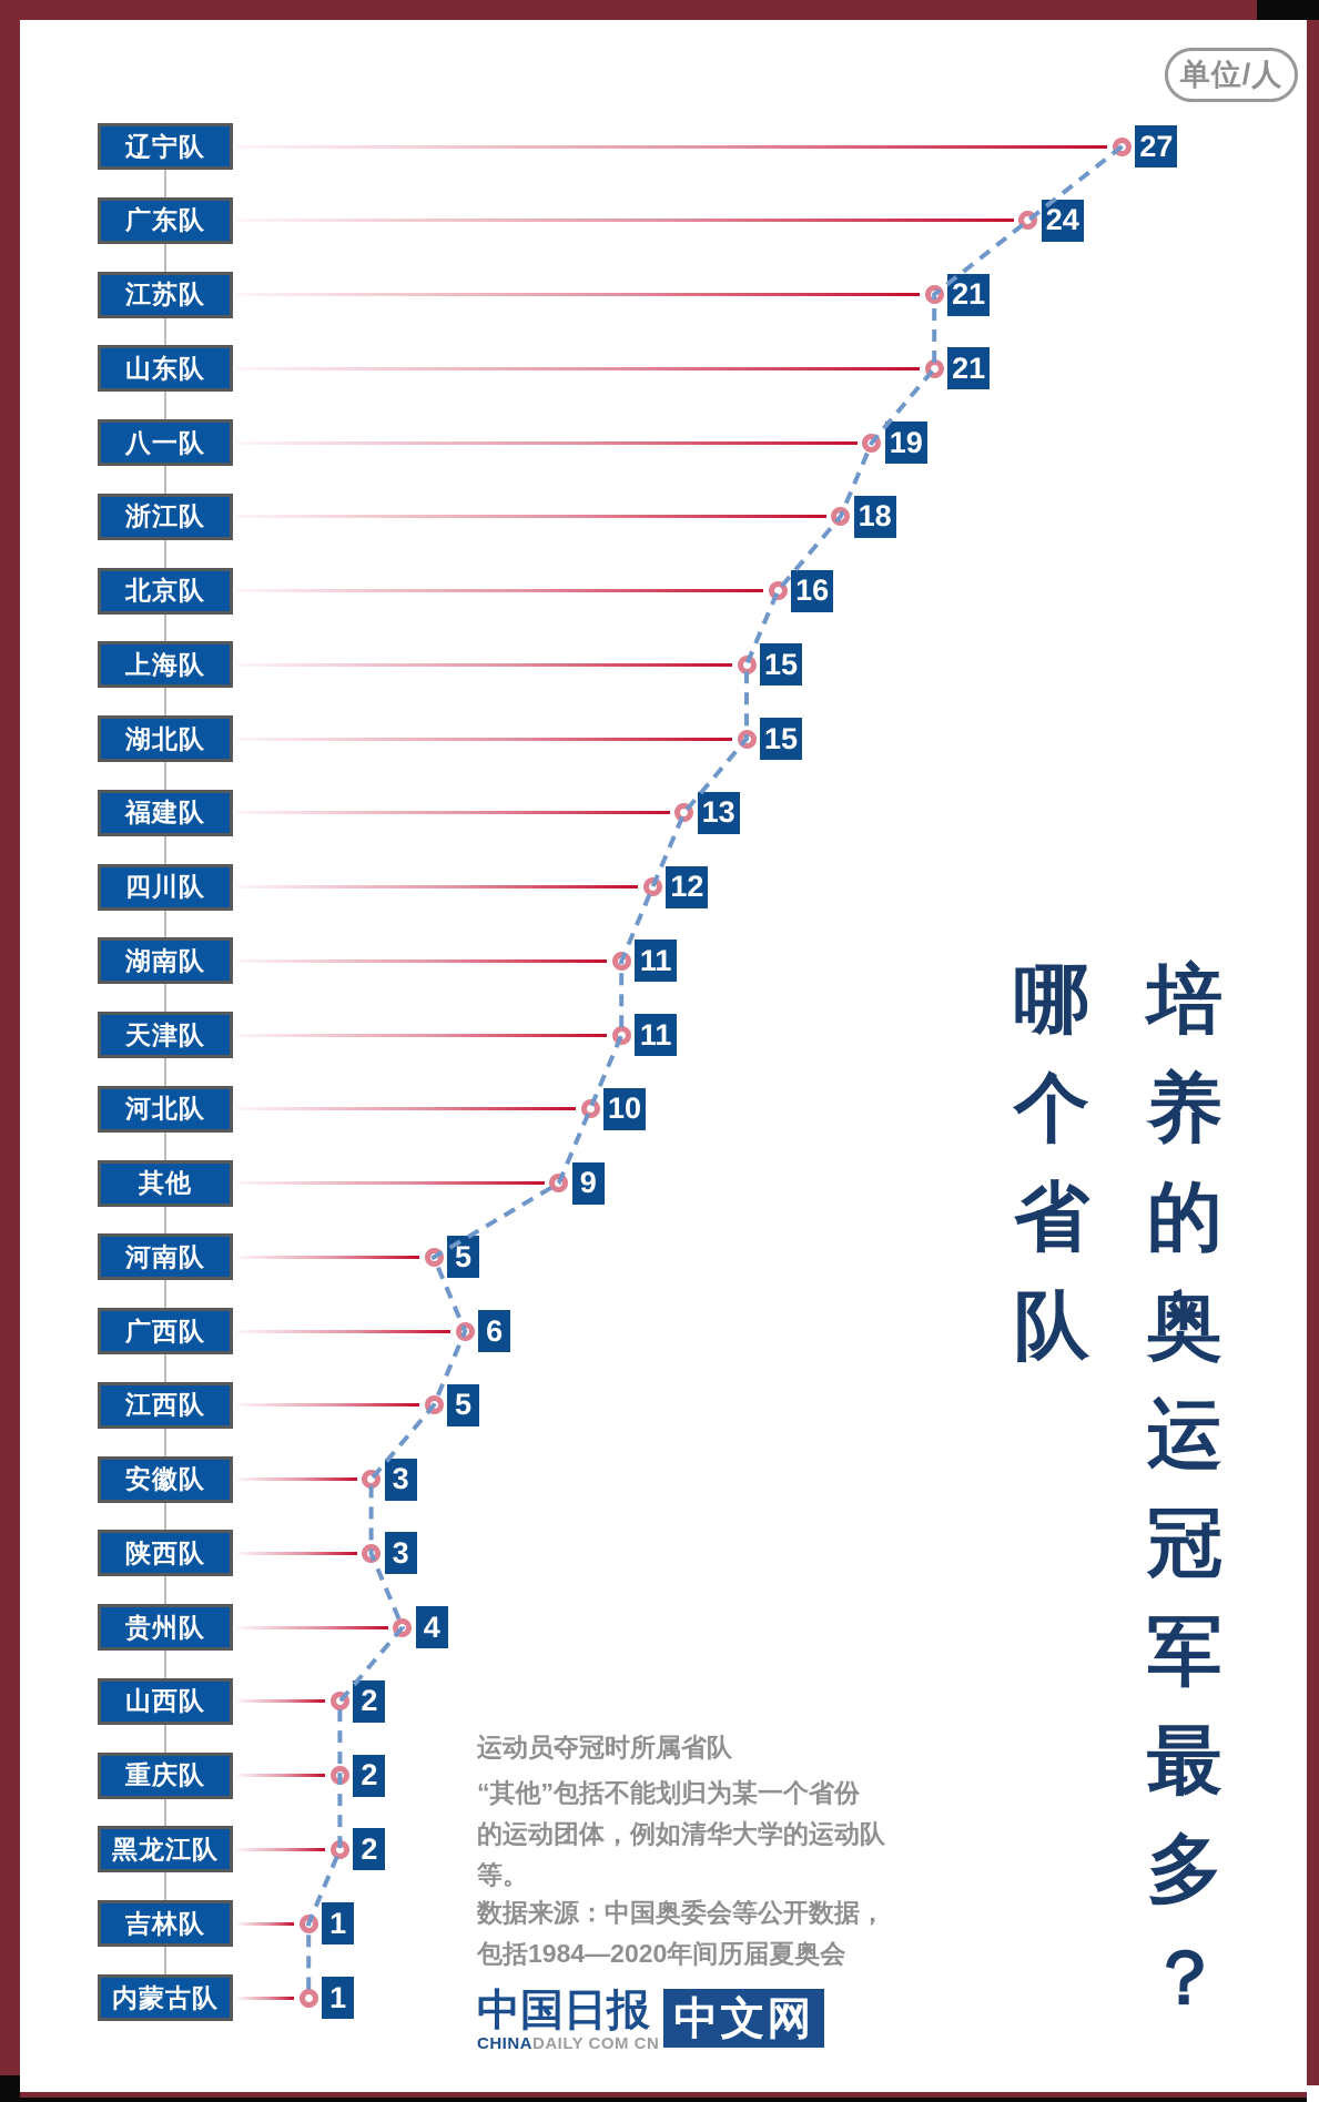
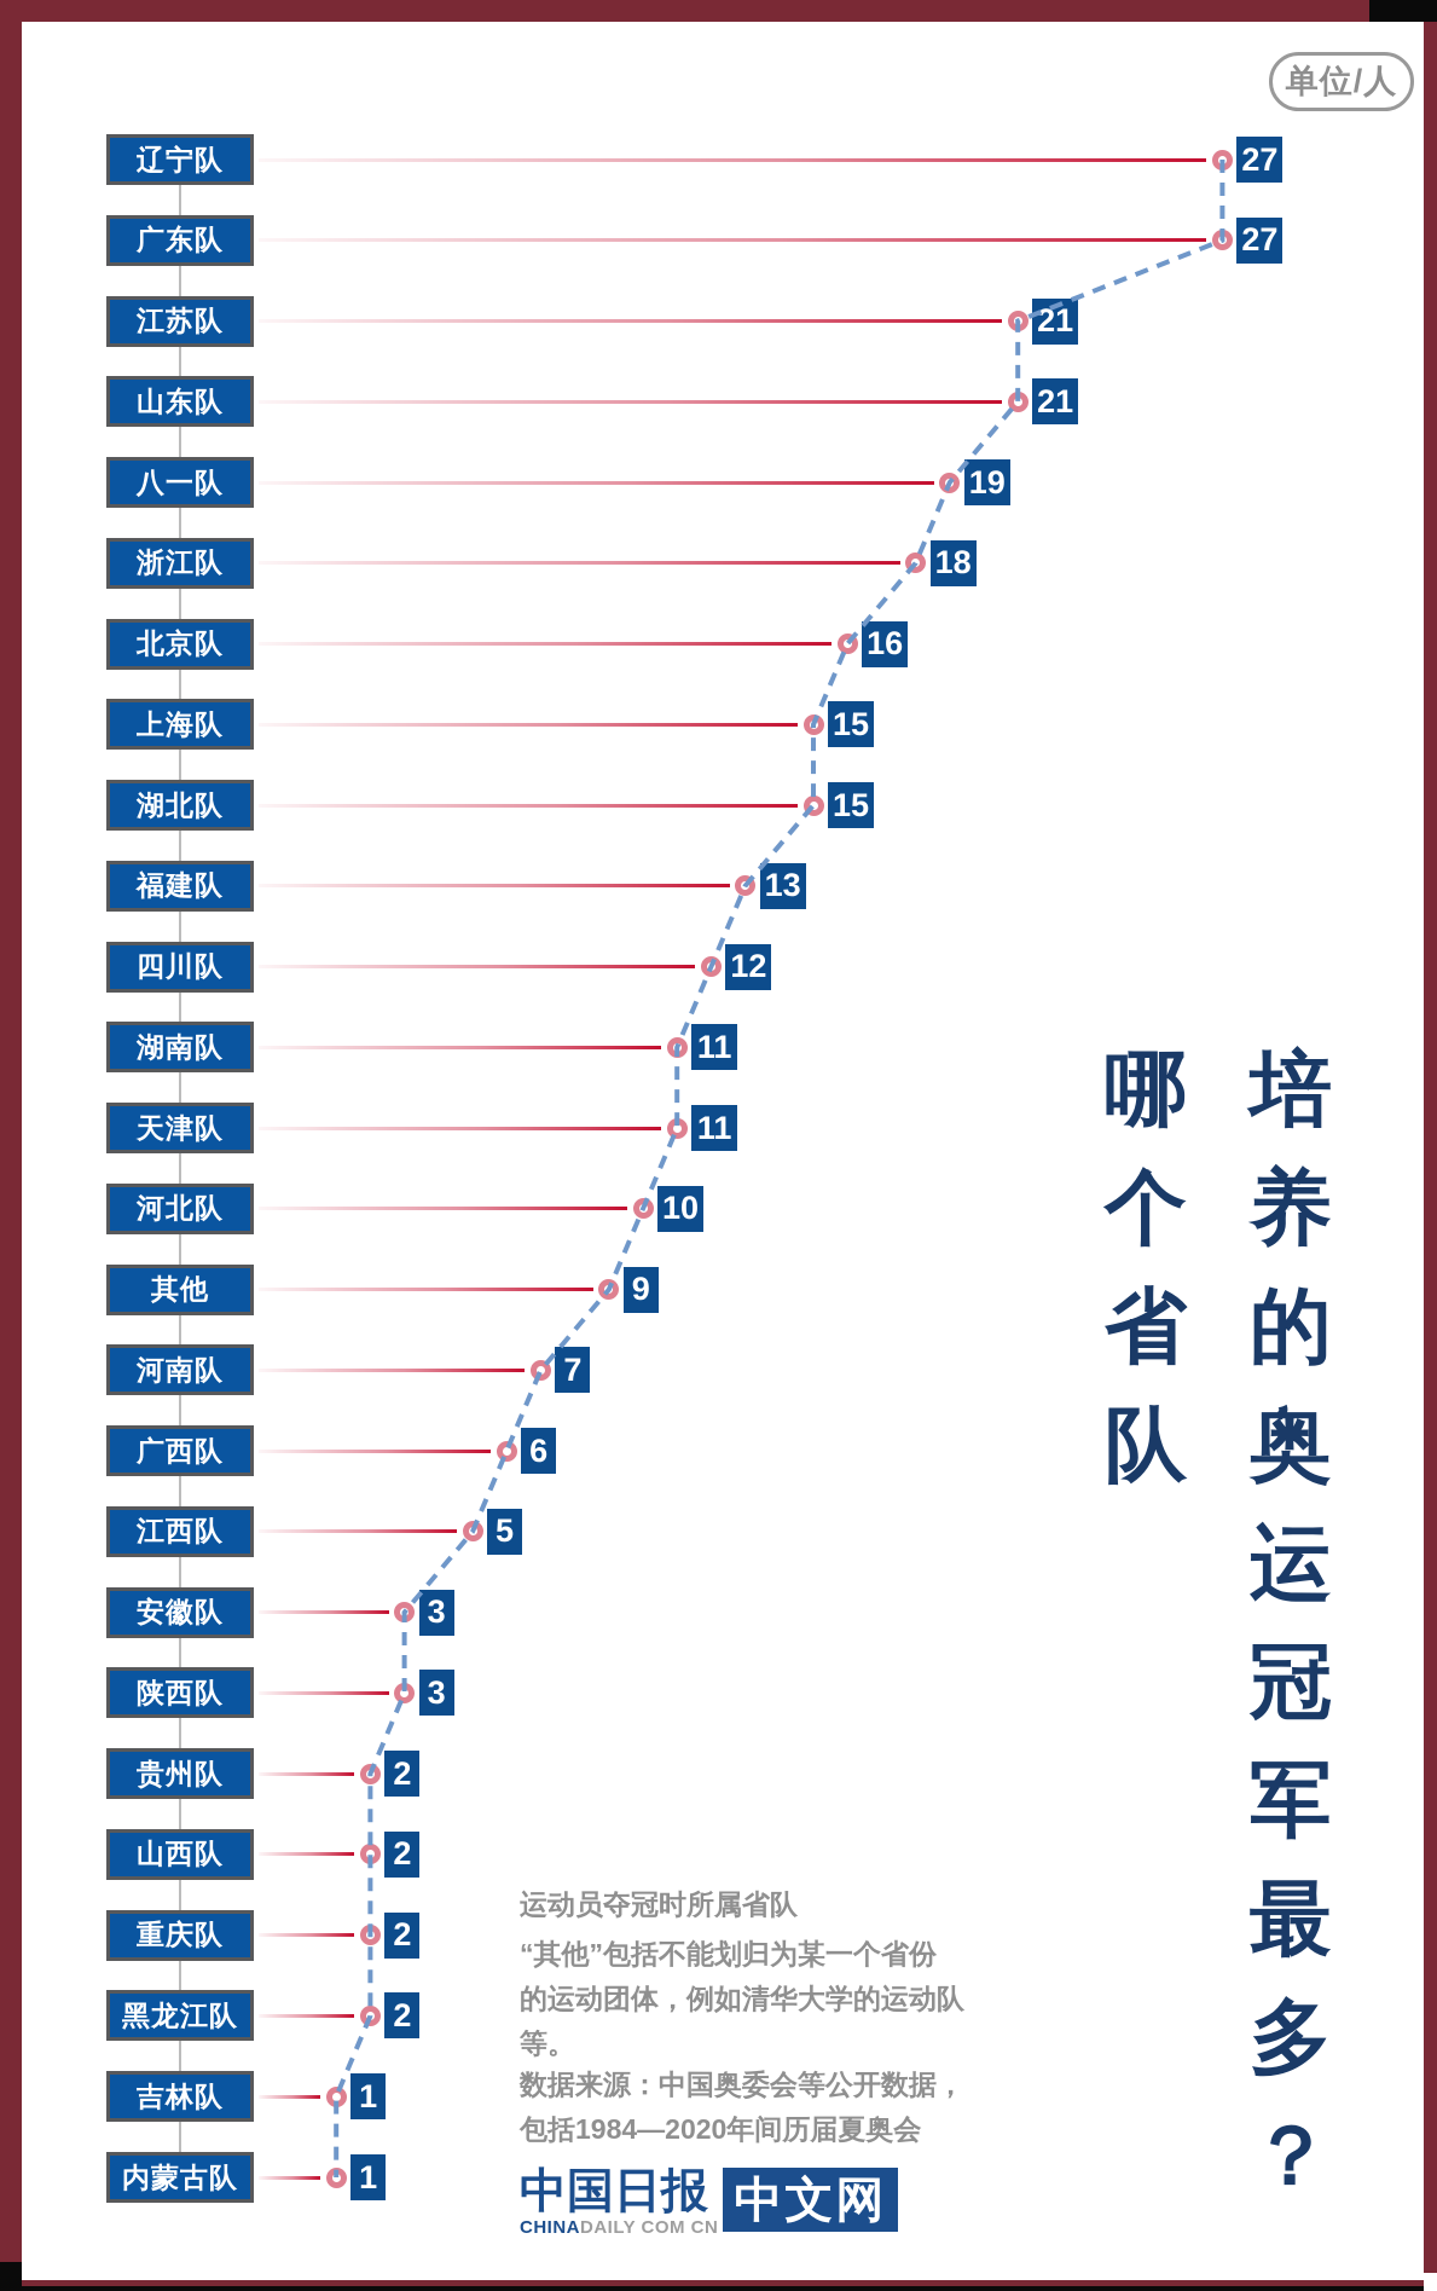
广东队: 24 -> 27
河南队: 5 -> 7
贵州队: 4 -> 2
